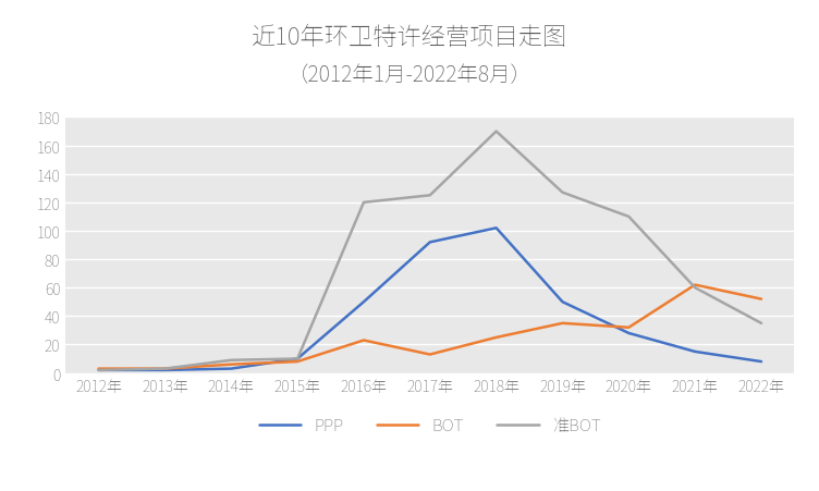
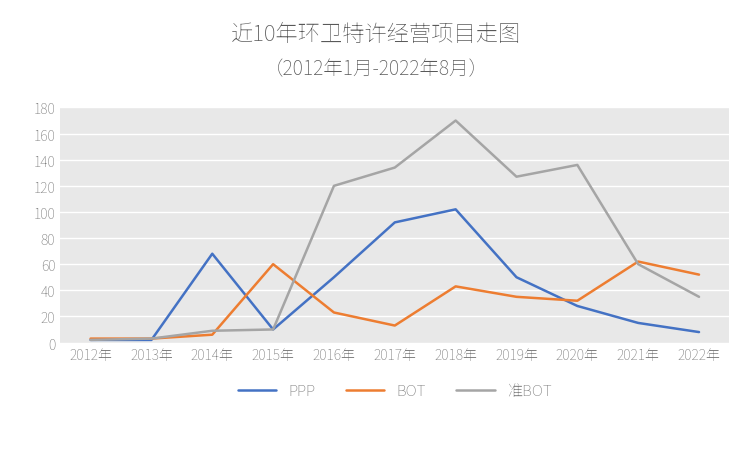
PPP/2014年: 3 -> 68
BOT/2015年: 8 -> 60
准BOT/2017年: 125 -> 134
BOT/2018年: 25 -> 43
准BOT/2020年: 110 -> 136
